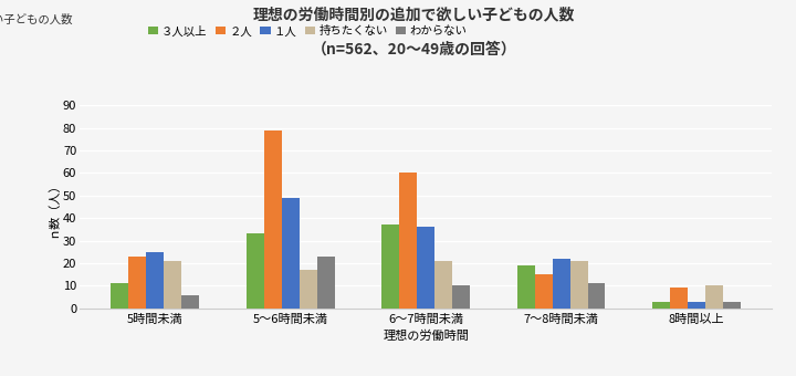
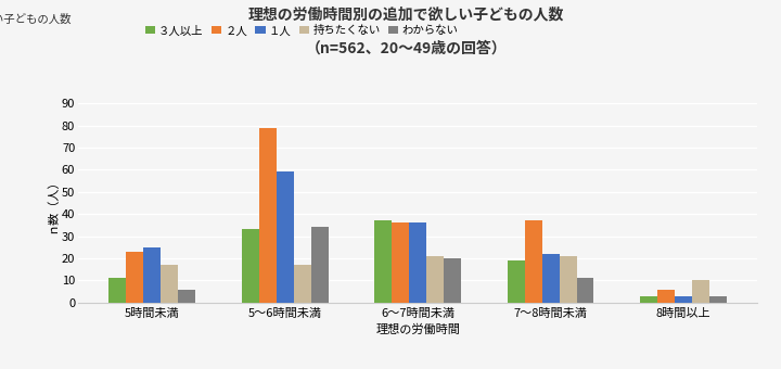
持ちたくない/5時間未満: 21 -> 17
１人/5〜6時間未満: 49 -> 59
わからない/5〜6時間未満: 23 -> 34
２人/6〜7時間未満: 60 -> 36
わからない/6〜7時間未満: 10 -> 20
２人/7〜8時間未満: 15 -> 37
２人/8時間以上: 9 -> 6
